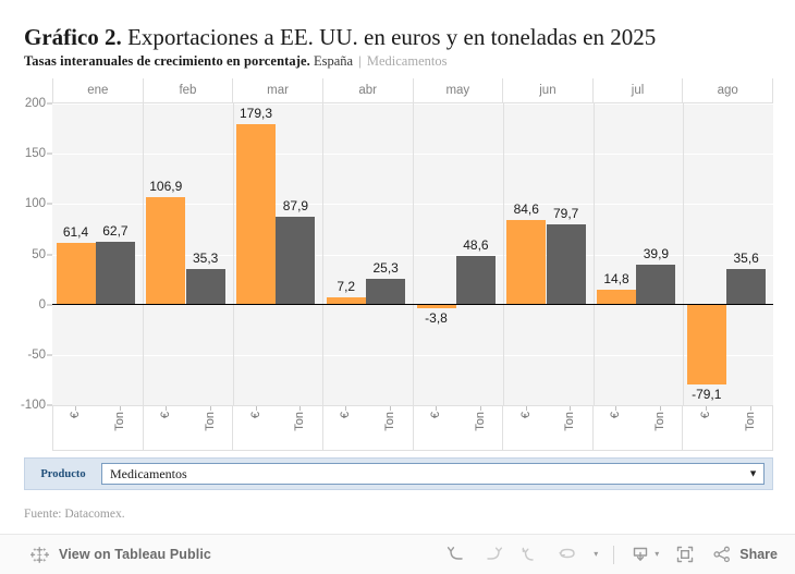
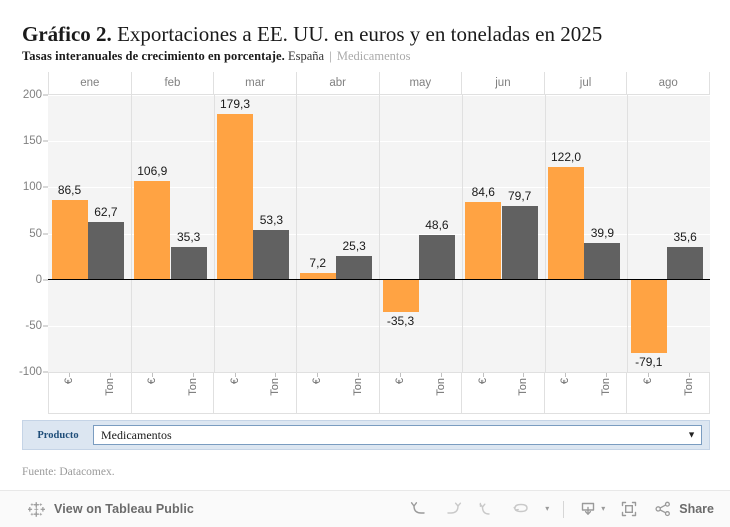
€/ene: 61,4 -> 86,5
Ton/mar: 87,9 -> 53,3
€/may: -3,8 -> -35,3
€/jul: 14,8 -> 122,0
